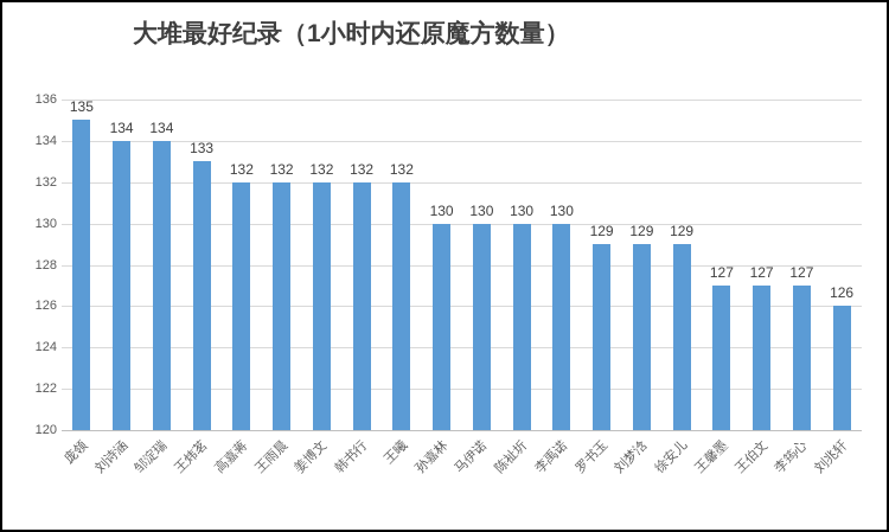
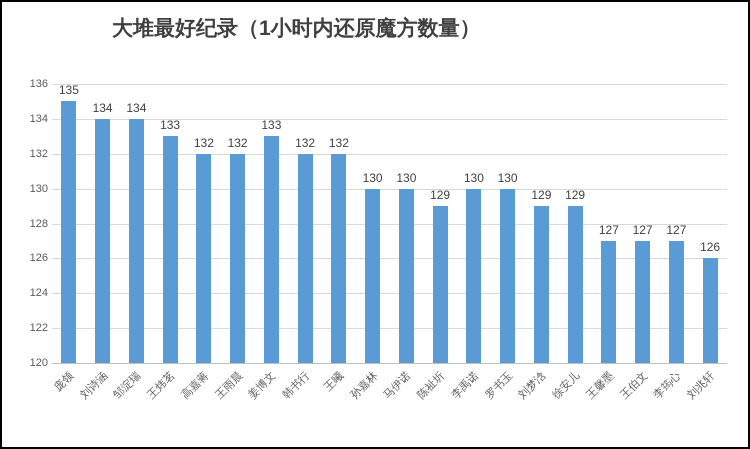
姜博文: 132 -> 133
陈祉圻: 130 -> 129
罗书玉: 129 -> 130
